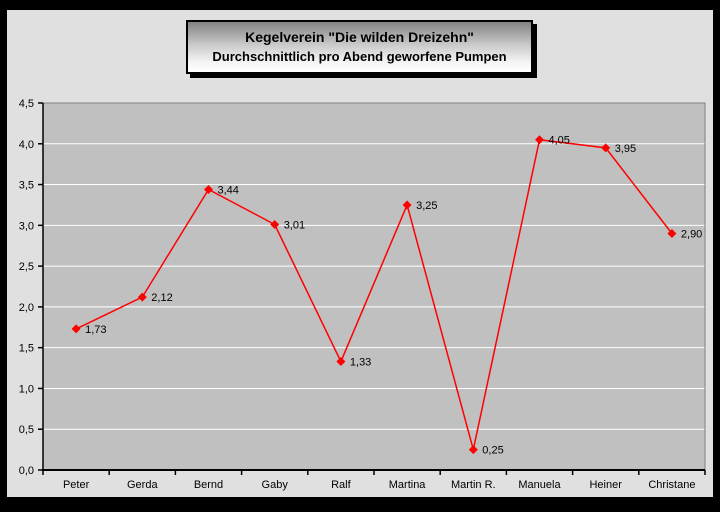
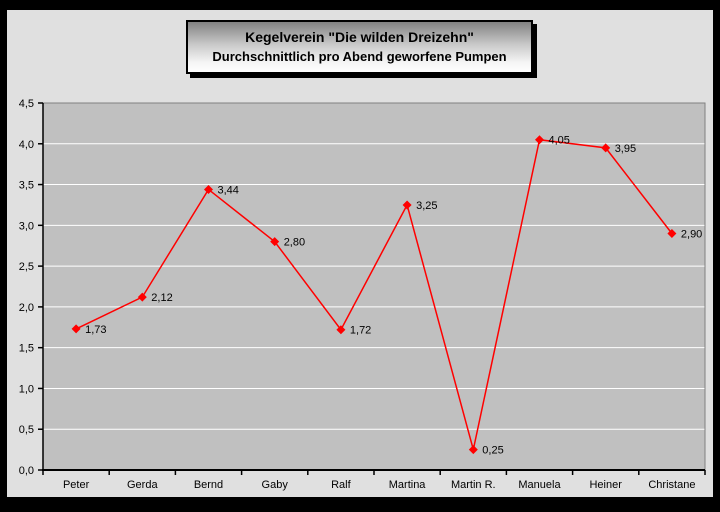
Gaby: 3,01 -> 2,80
Ralf: 1,33 -> 1,72
